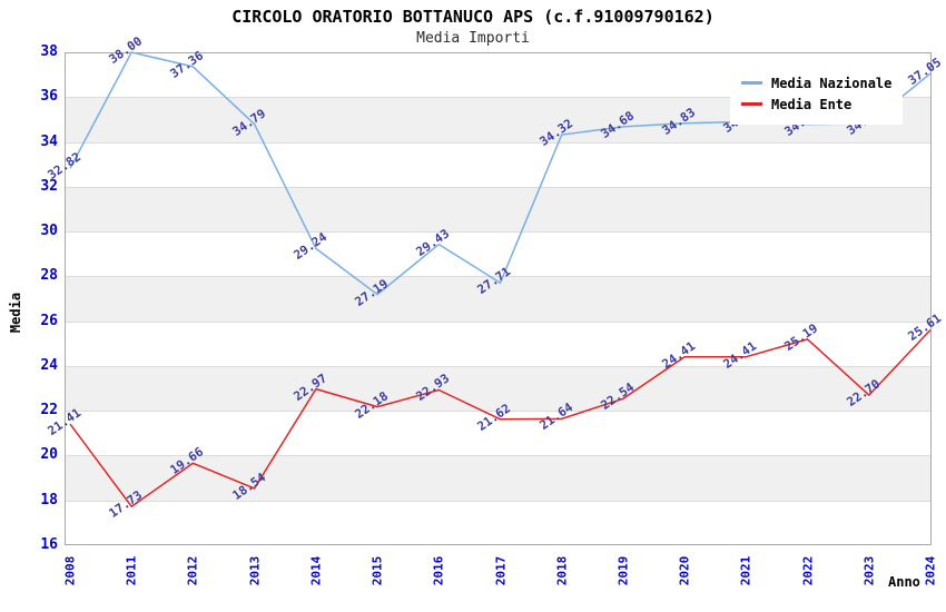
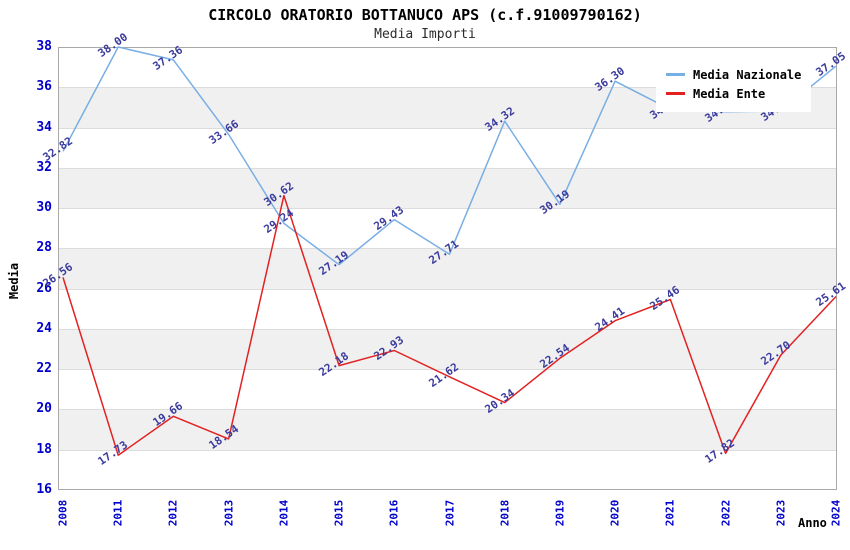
Media Ente/2008: 21.41 -> 26.56
Media Nazionale/2013: 34.79 -> 33.66
Media Ente/2014: 22.97 -> 30.62
Media Ente/2018: 21.64 -> 20.34
Media Nazionale/2019: 34.68 -> 30.19
Media Nazionale/2020: 34.83 -> 36.30
Media Ente/2021: 24.41 -> 25.46
Media Ente/2022: 25.19 -> 17.82
